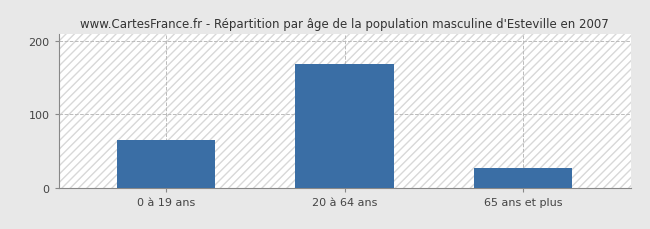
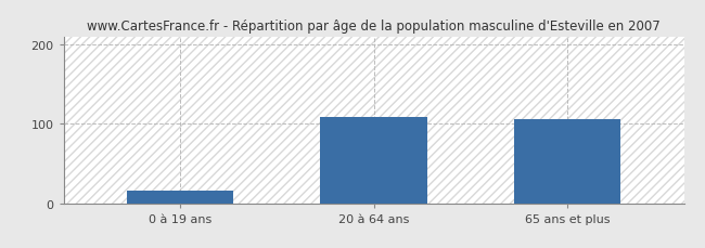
0 à 19 ans: 65 -> 16
20 à 64 ans: 168 -> 108
65 ans et plus: 27 -> 106
